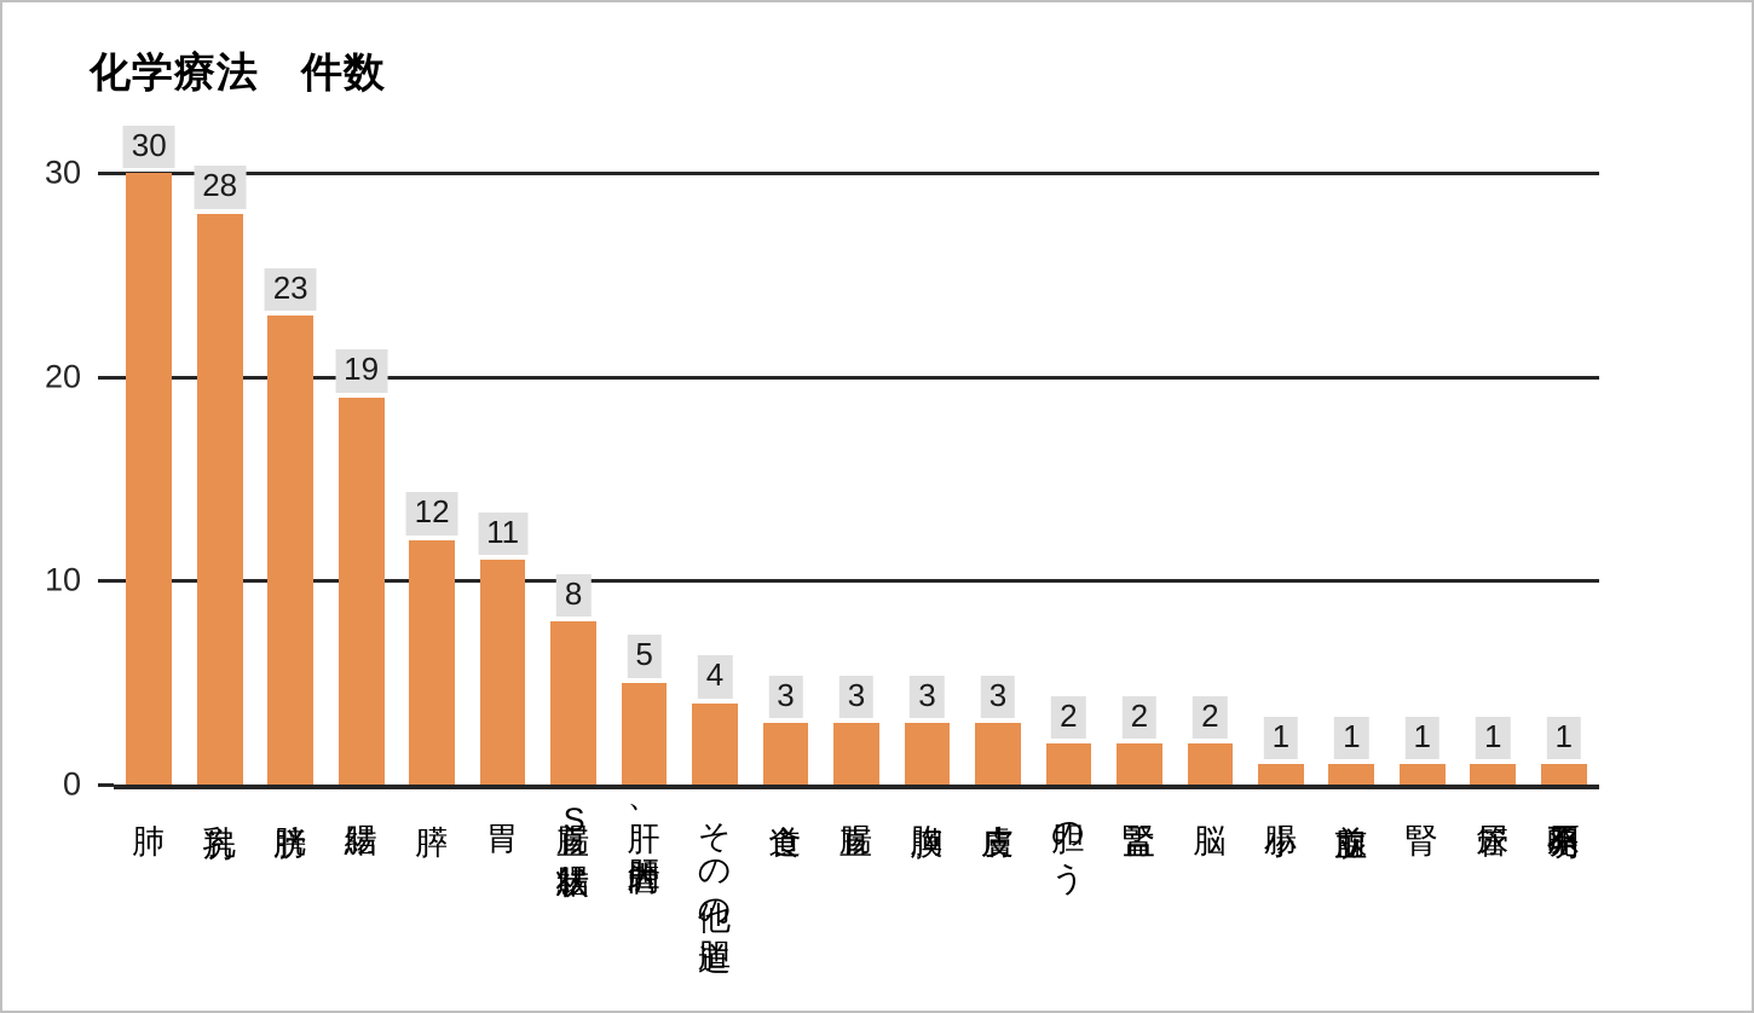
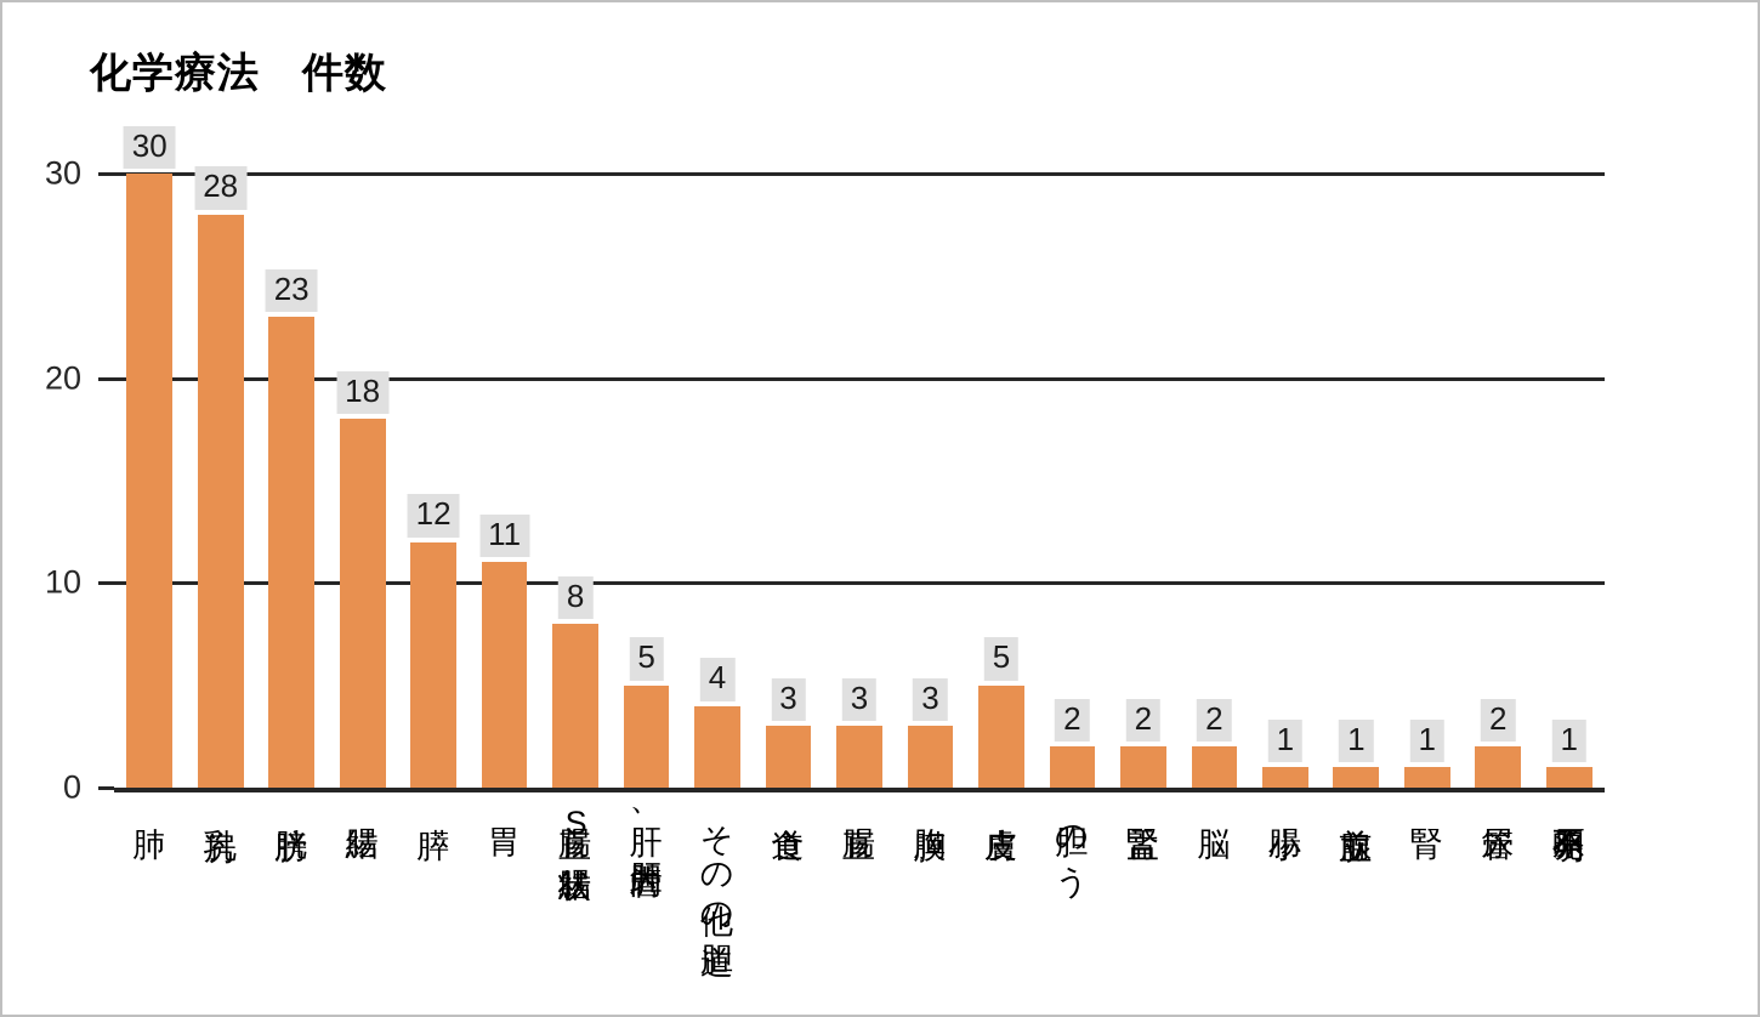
結腸: 19 -> 18
皮膚: 3 -> 5
尿管: 1 -> 2
